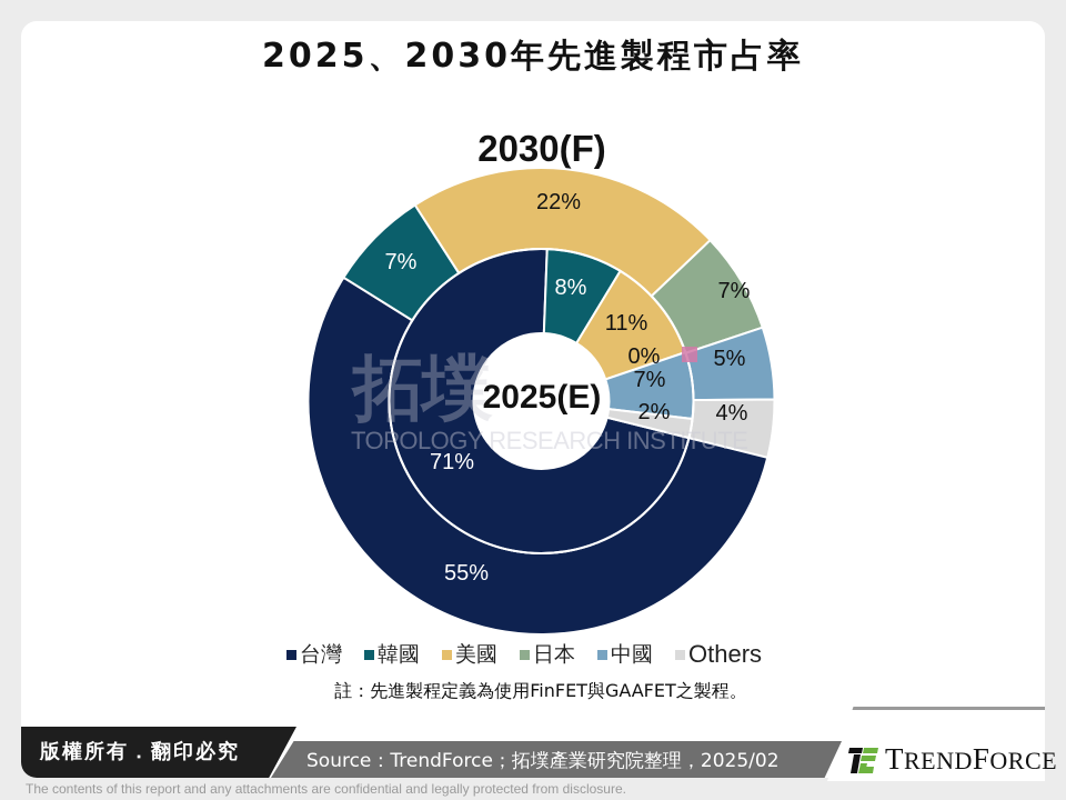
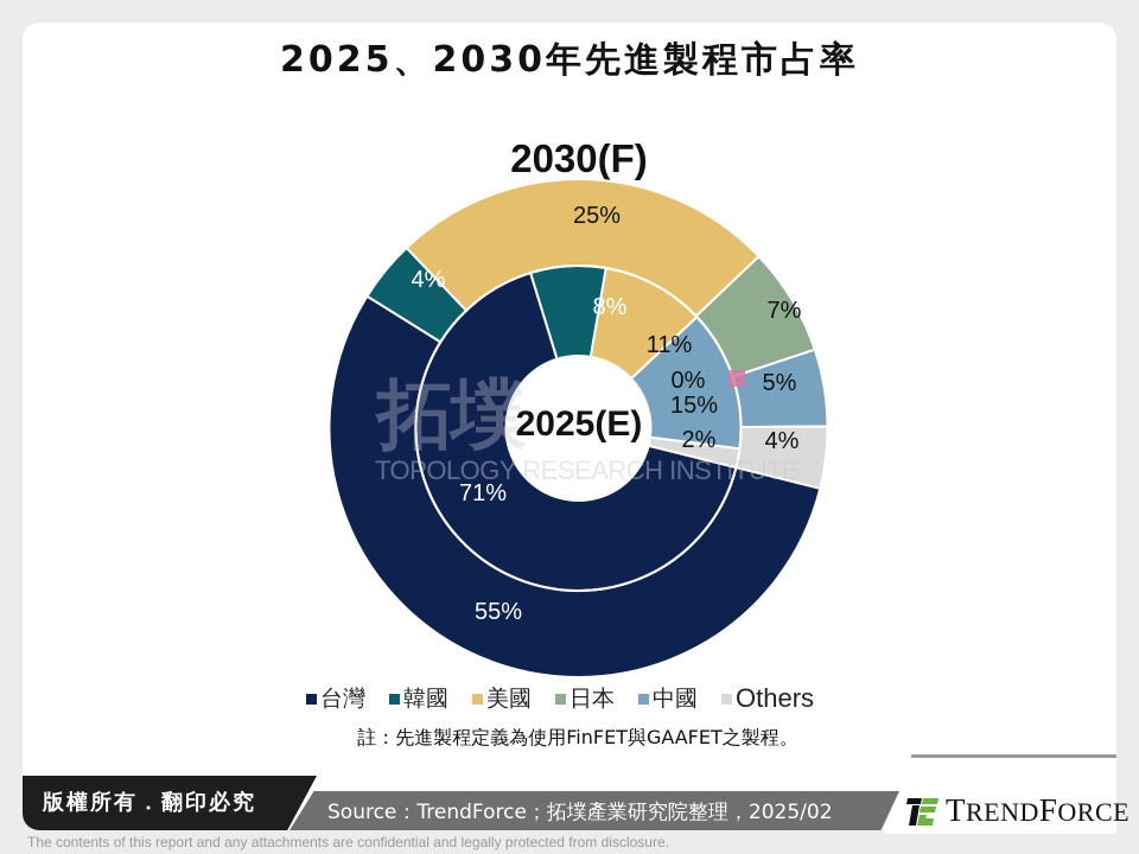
2030(F)/韓國: 7% -> 4%
2030(F)/美國: 22% -> 25%
2025(E)/中國: 7% -> 15%
